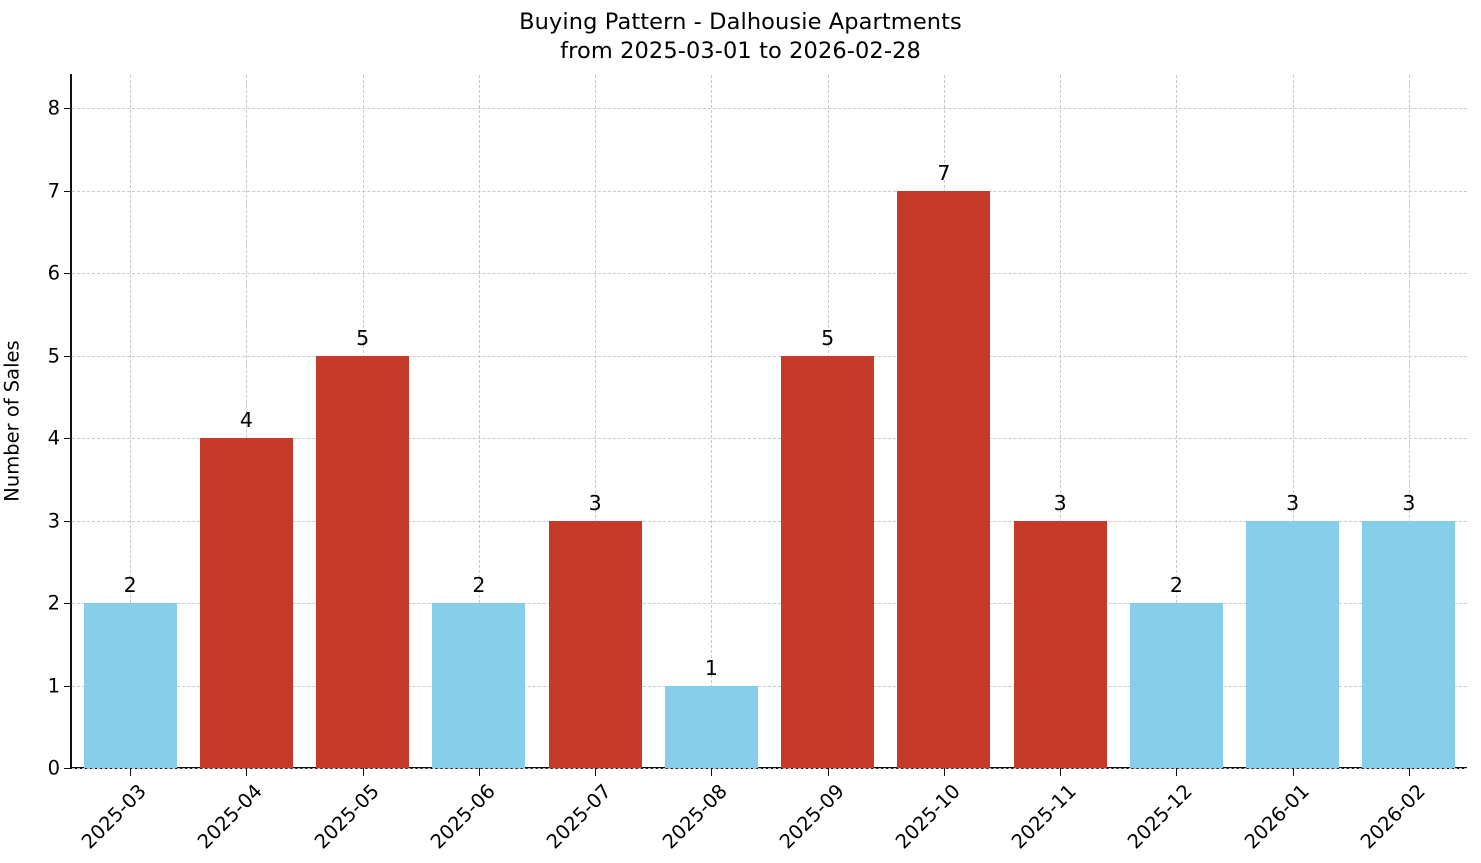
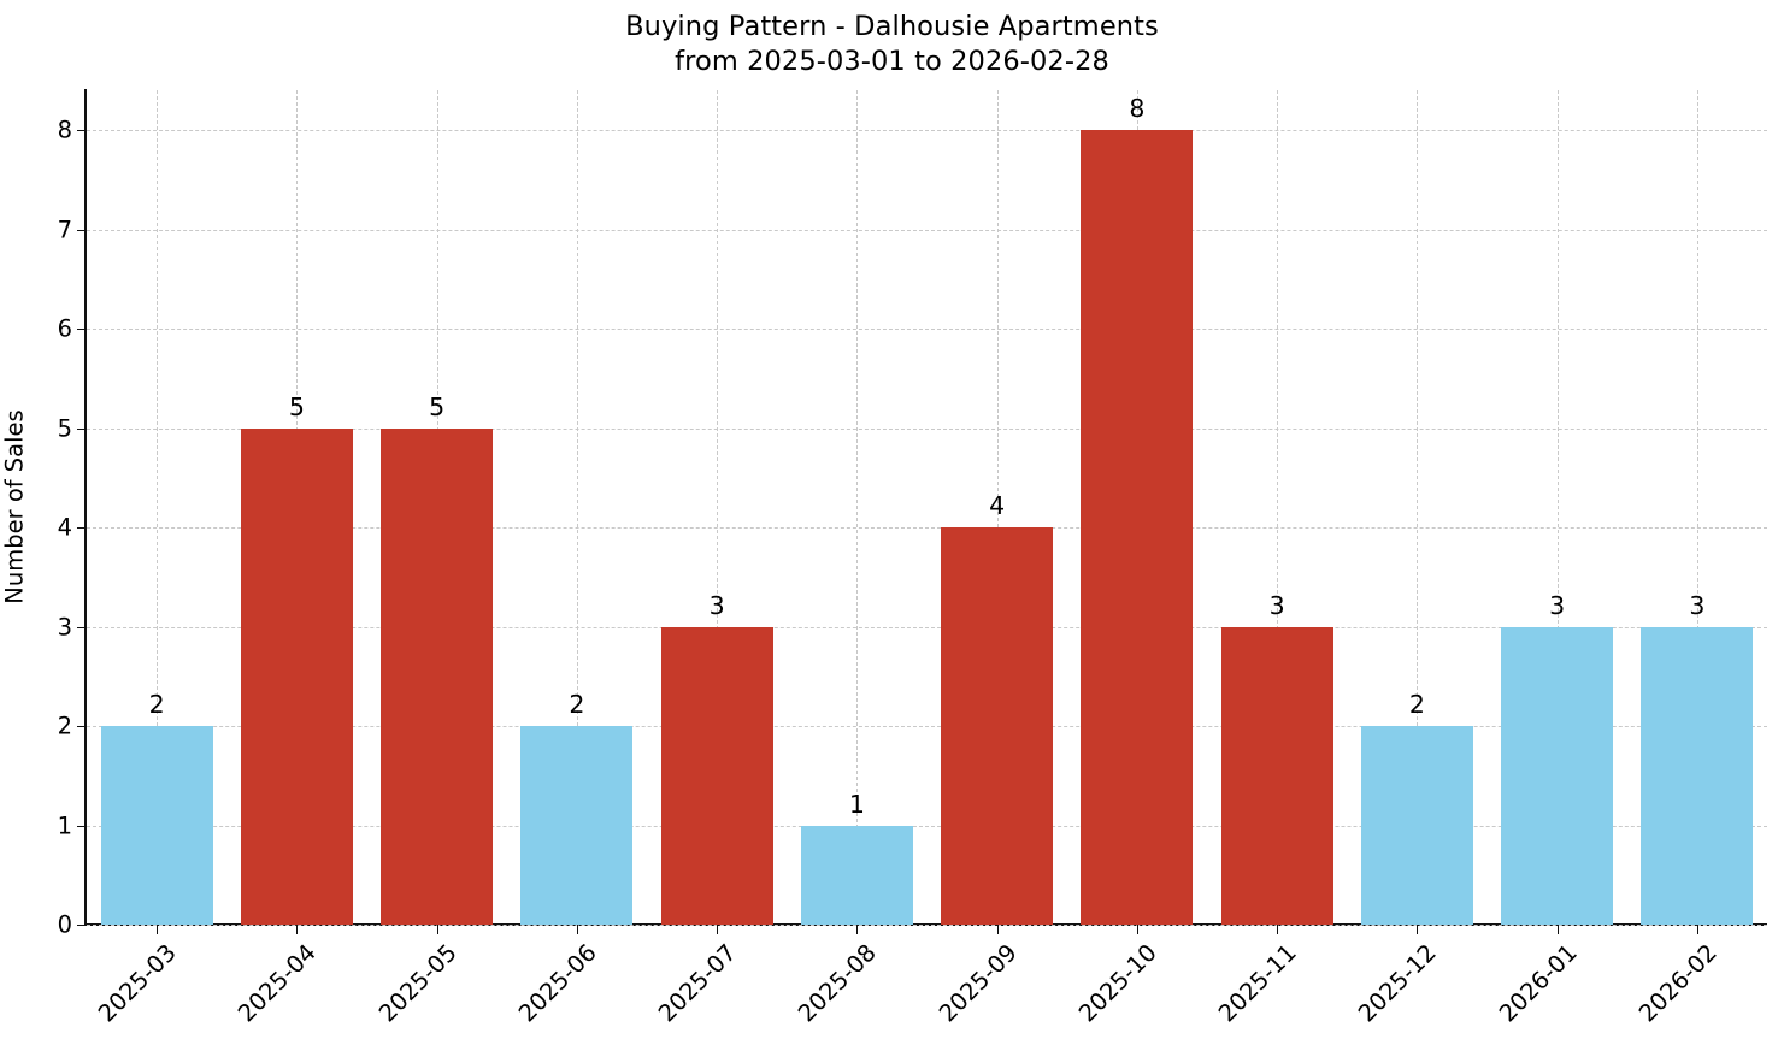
2025-04: 4 -> 5
2025-09: 5 -> 4
2025-10: 7 -> 8
